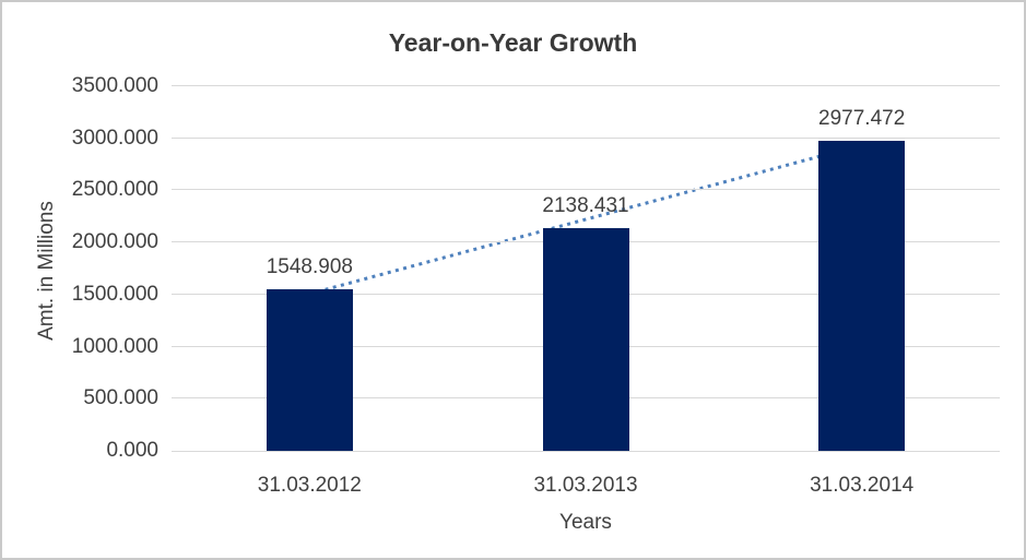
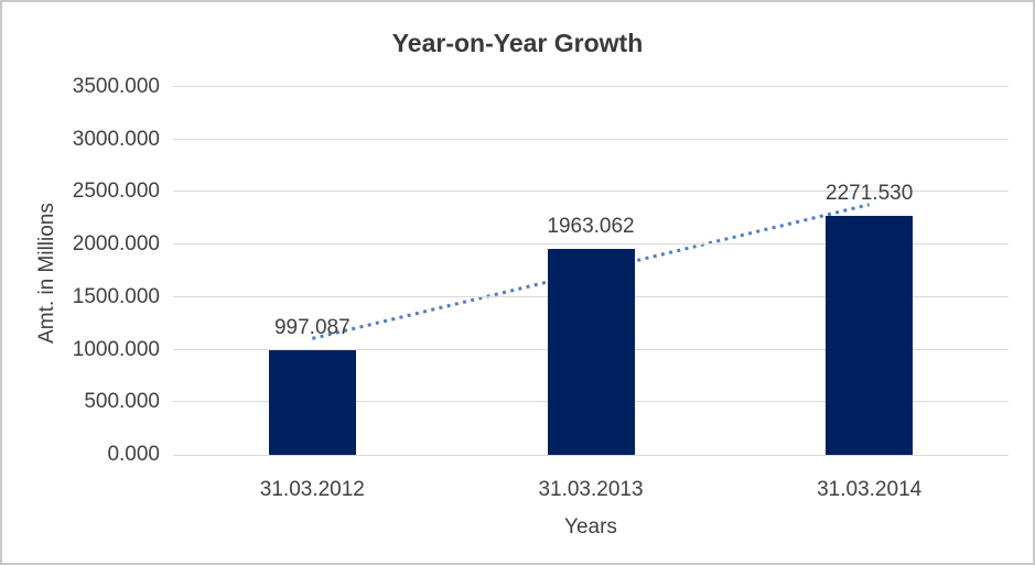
31.03.2012: 1548.908 -> 997.087
31.03.2013: 2138.431 -> 1963.062
31.03.2014: 2977.472 -> 2271.530
